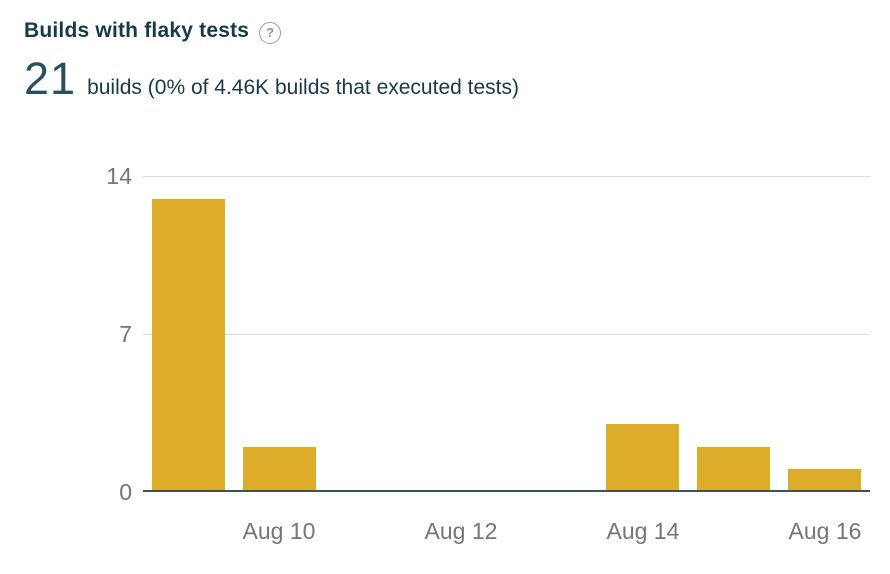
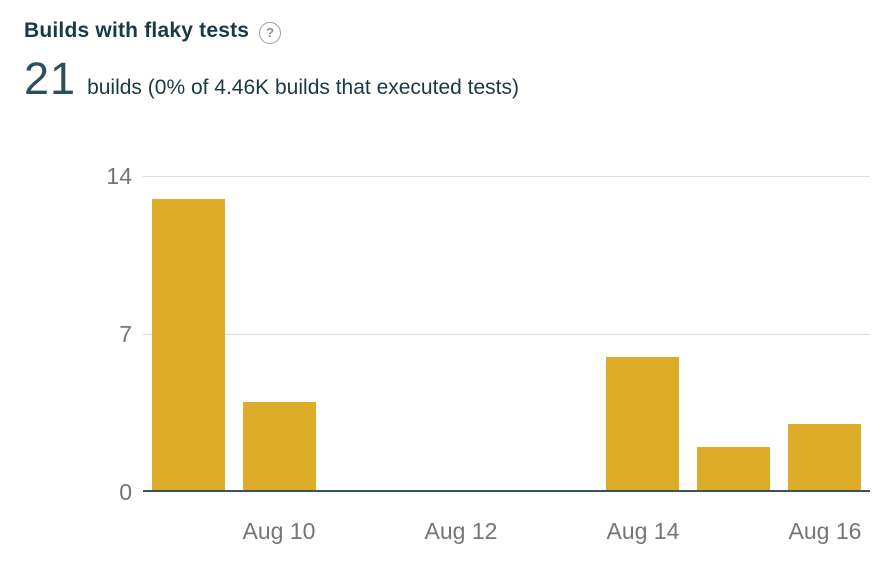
Aug 10: 2 -> 4
Aug 14: 3 -> 6
Aug 16: 1 -> 3
